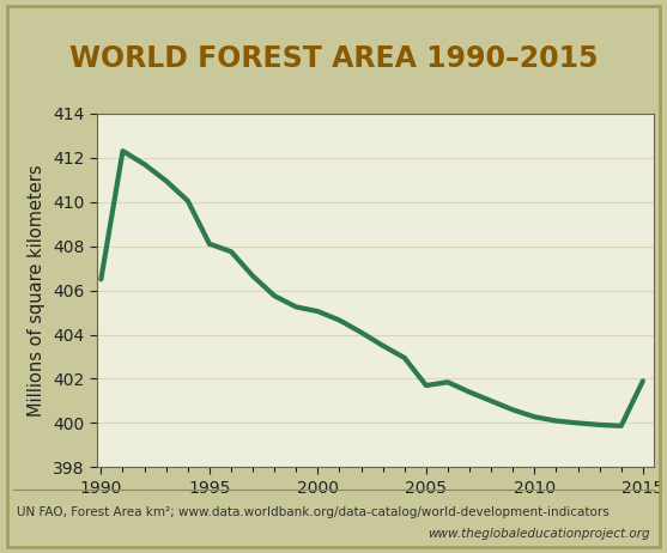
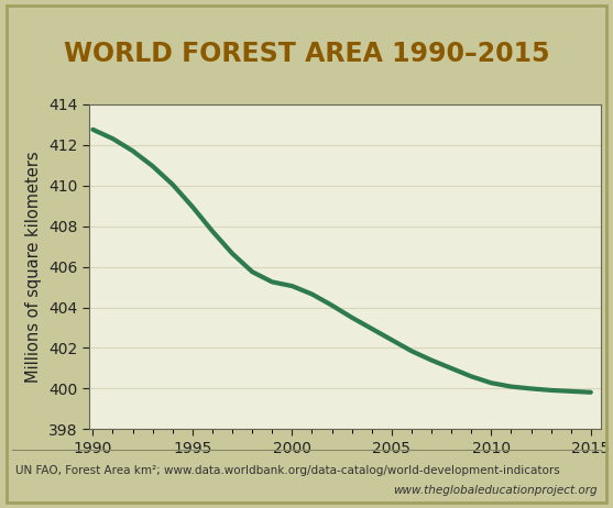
1990: 406.5 -> 412.8
1995: 408.1 -> 408.9
2005: 401.7 -> 402.4
2015: 401.9 -> 399.8
